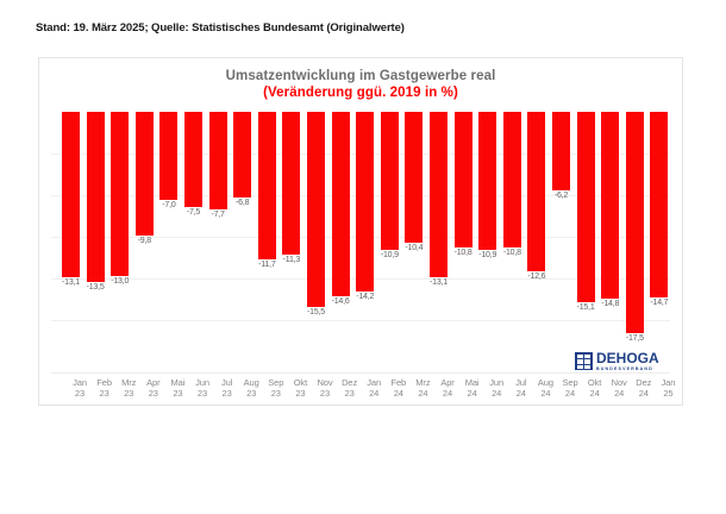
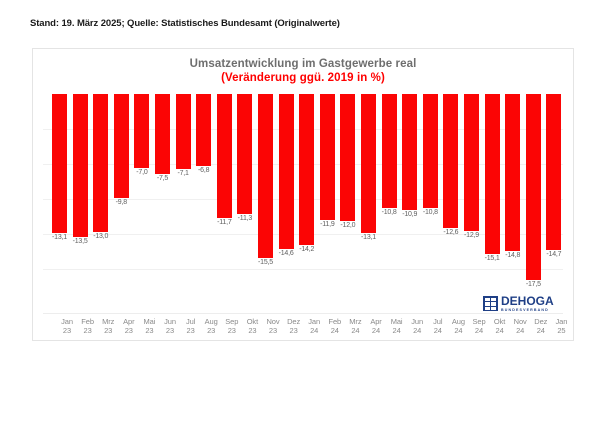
Jul 23: -7,7 -> -7,1
Feb 24: -10,9 -> -11,9
Mrz 24: -10,4 -> -12,0
Sep 24: -6,2 -> -12,9
